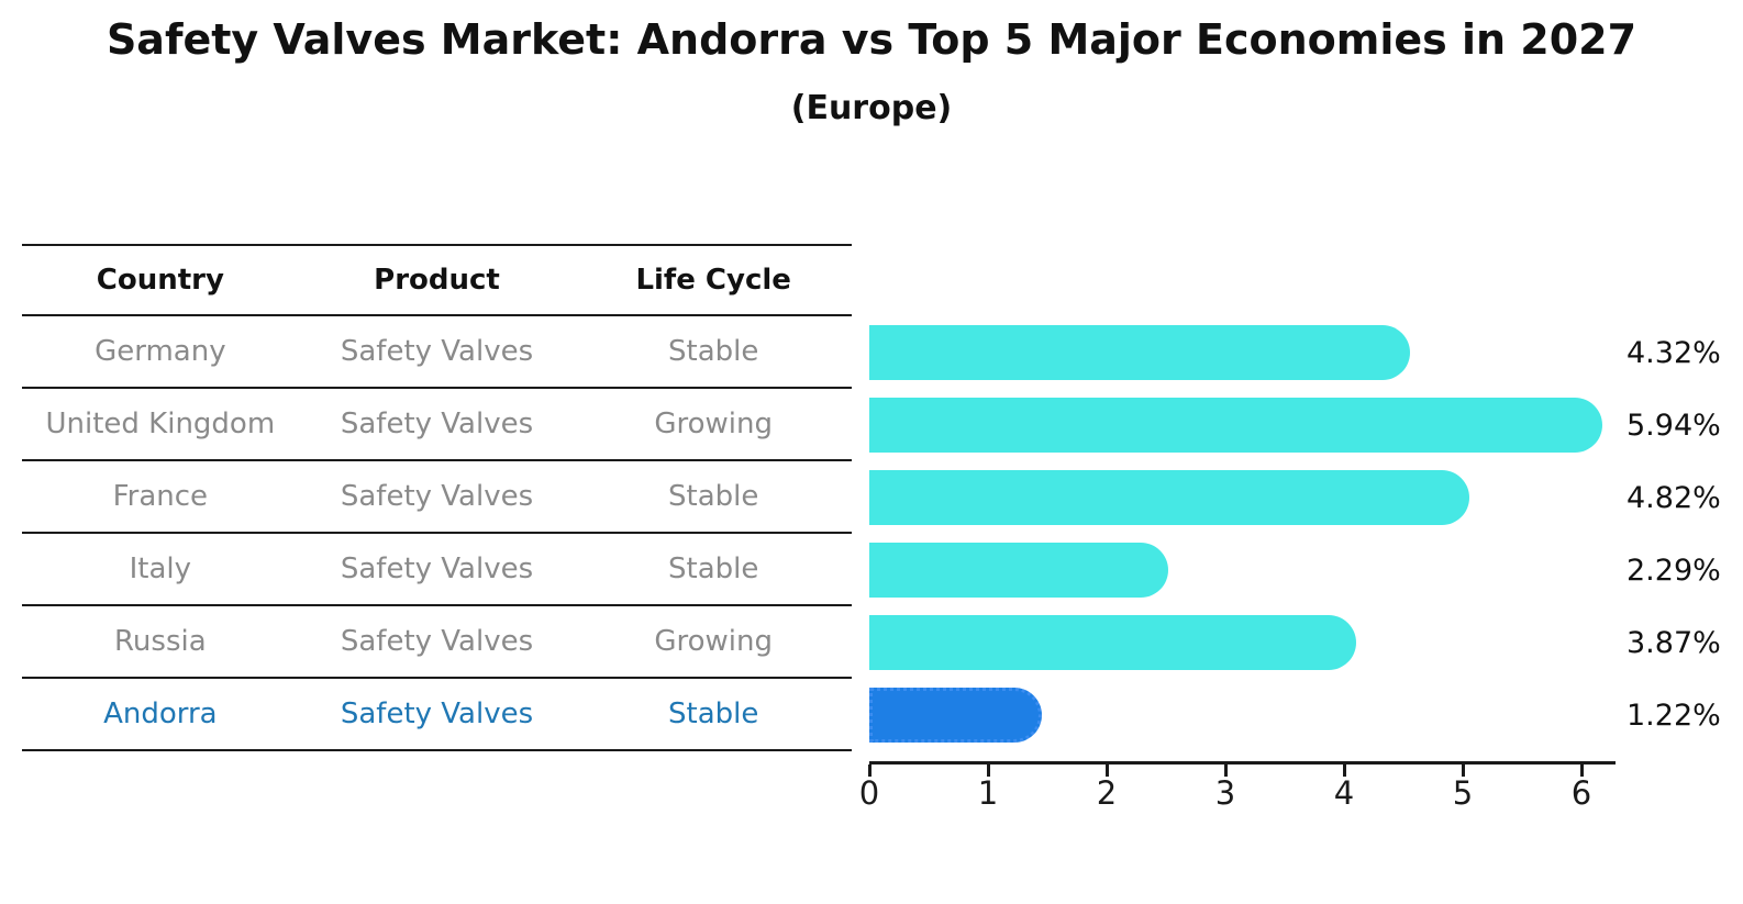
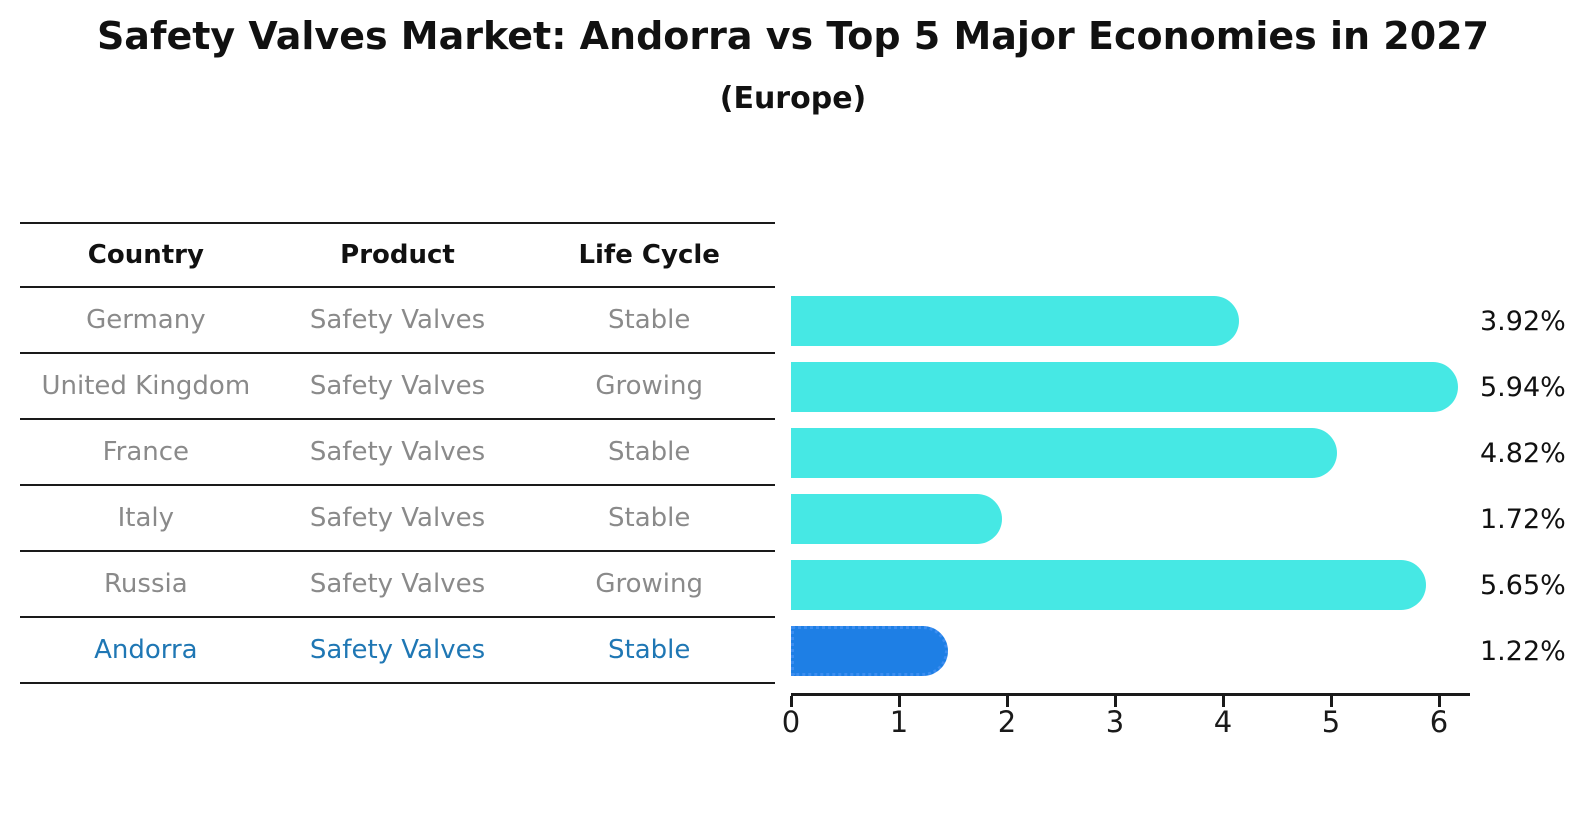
Germany: 4.32% -> 3.92%
Italy: 2.29% -> 1.72%
Russia: 3.87% -> 5.65%
